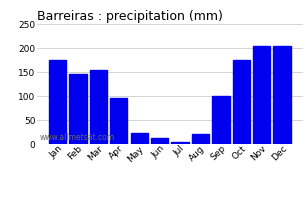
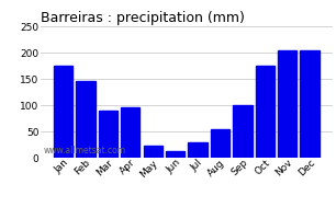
Mar: 155 -> 90
Jul: 5 -> 30
Aug: 20 -> 55
